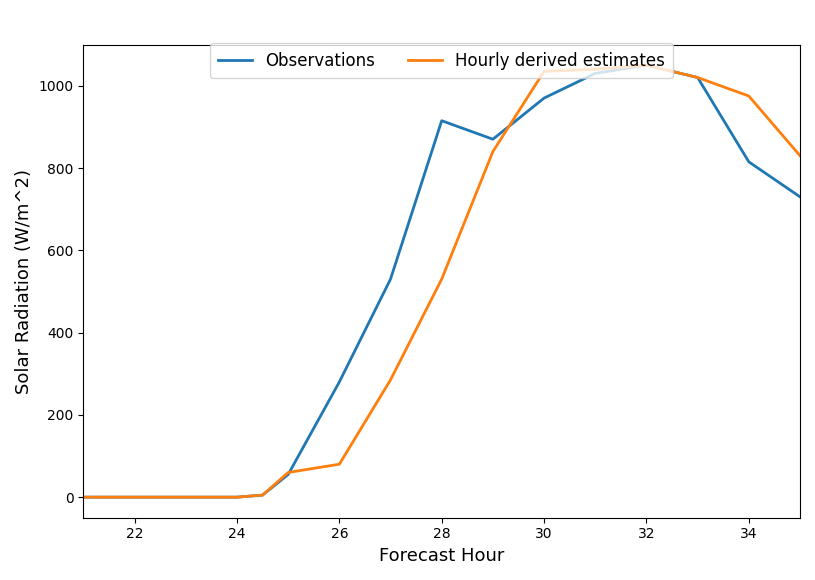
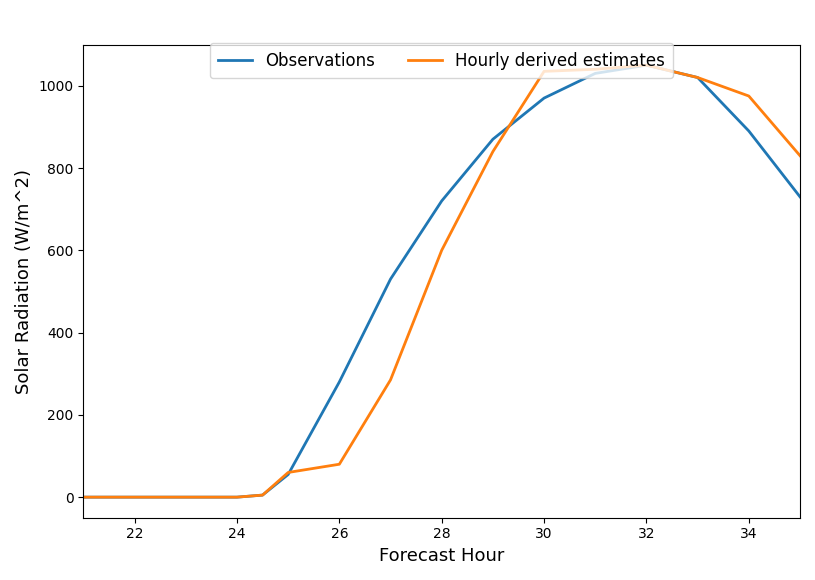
Observations/28: 915 -> 720
Hourly derived estimates/28: 530 -> 600
Observations/34: 815 -> 890
